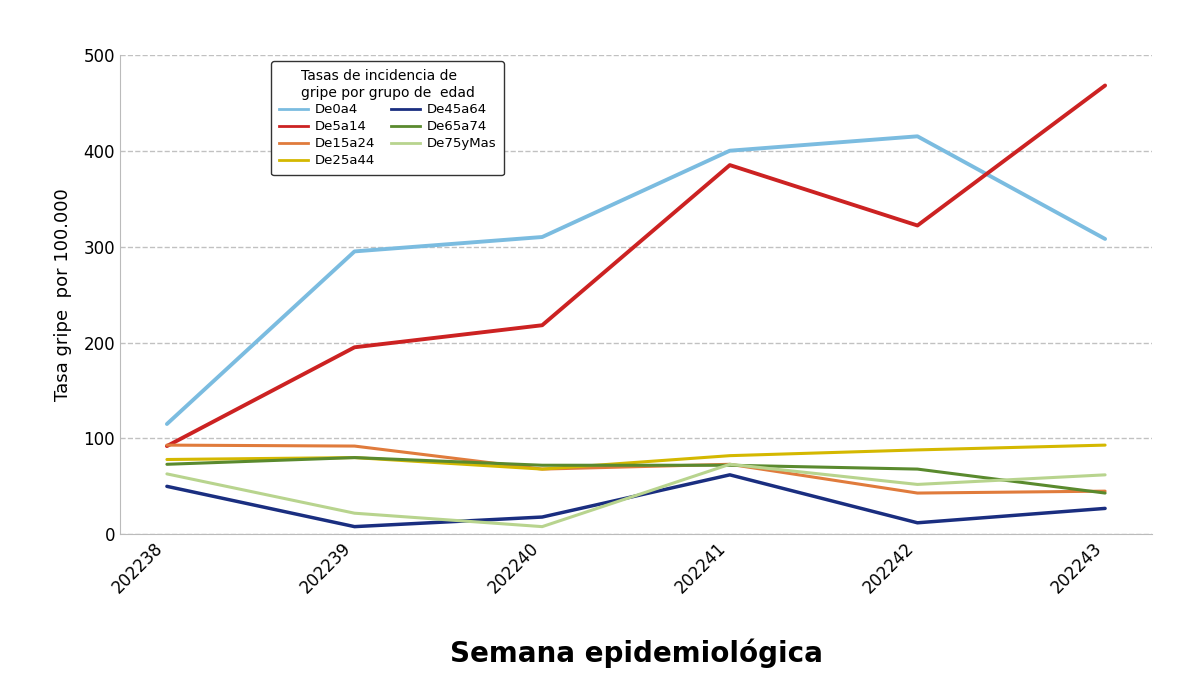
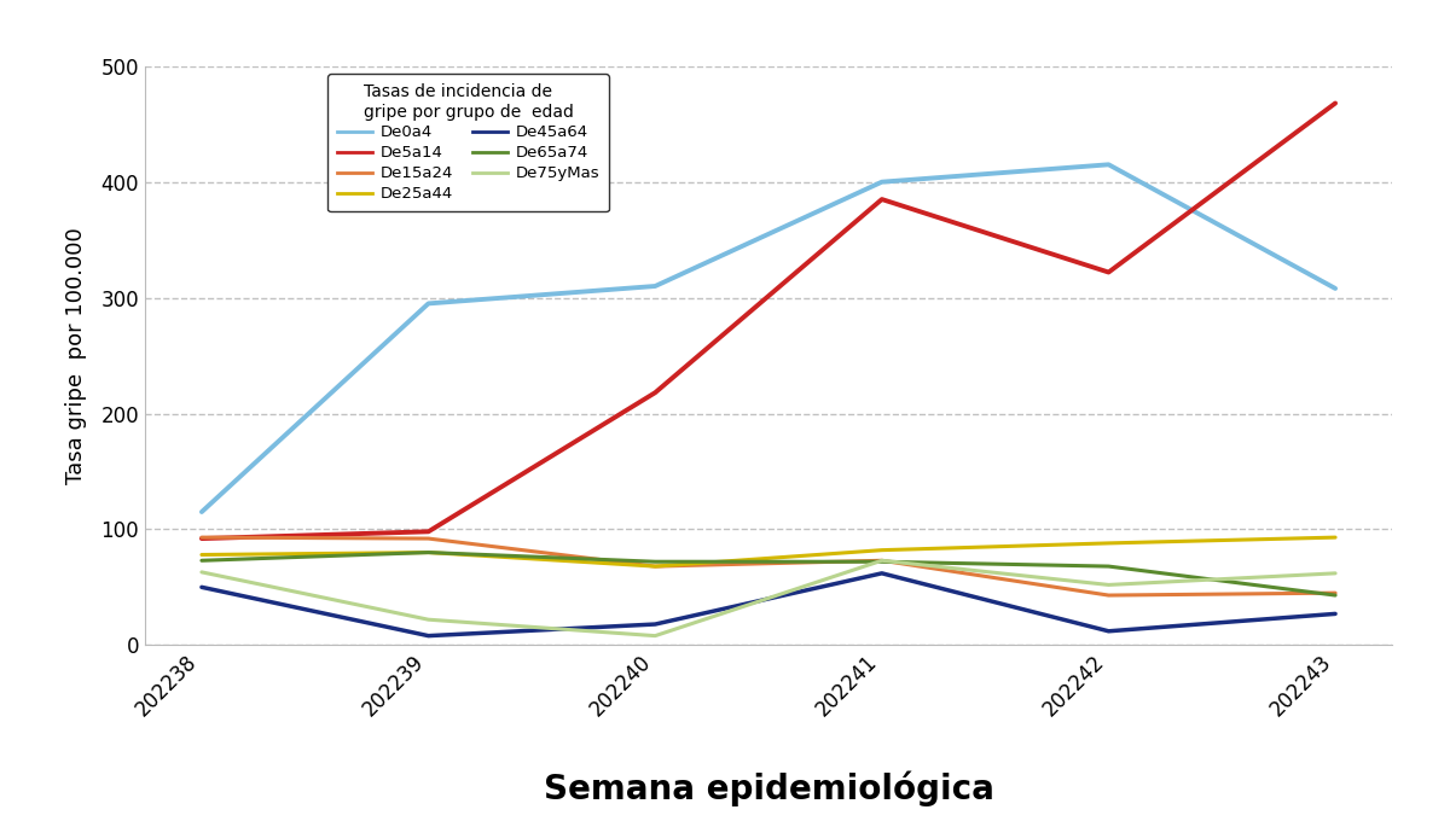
De5a14/202239: 195 -> 98
